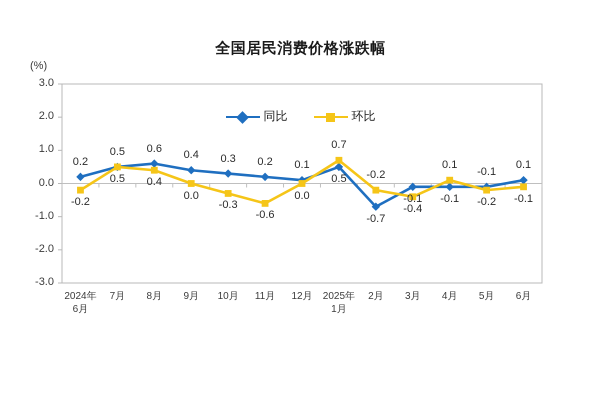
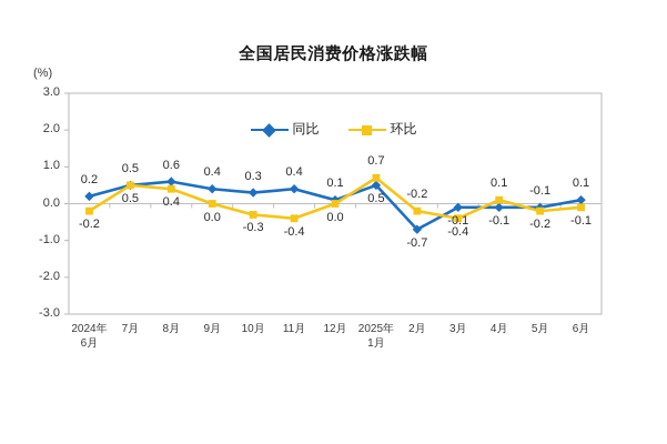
同比/11月: 0.2 -> 0.4
环比/11月: -0.6 -> -0.4
